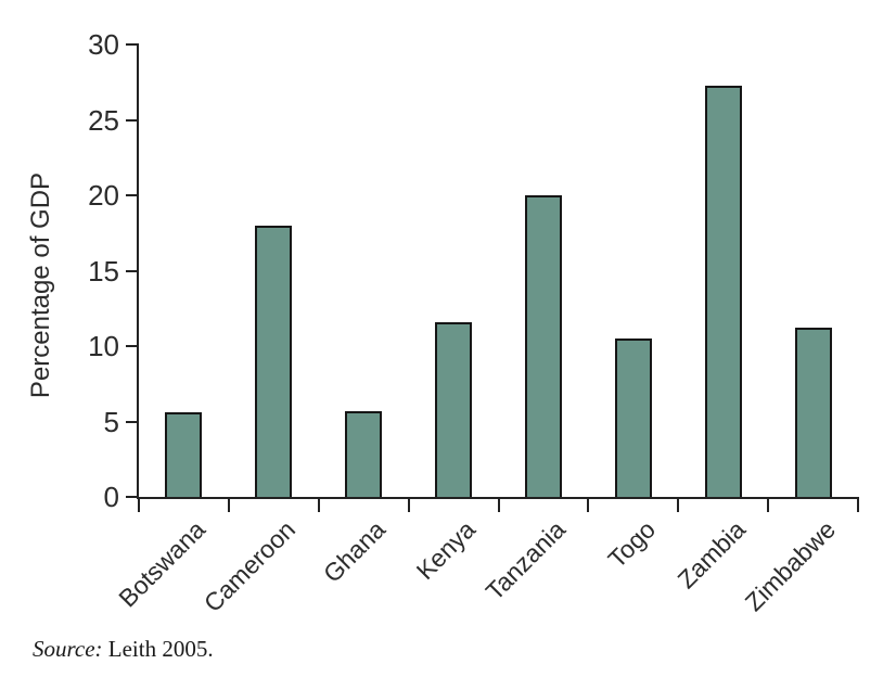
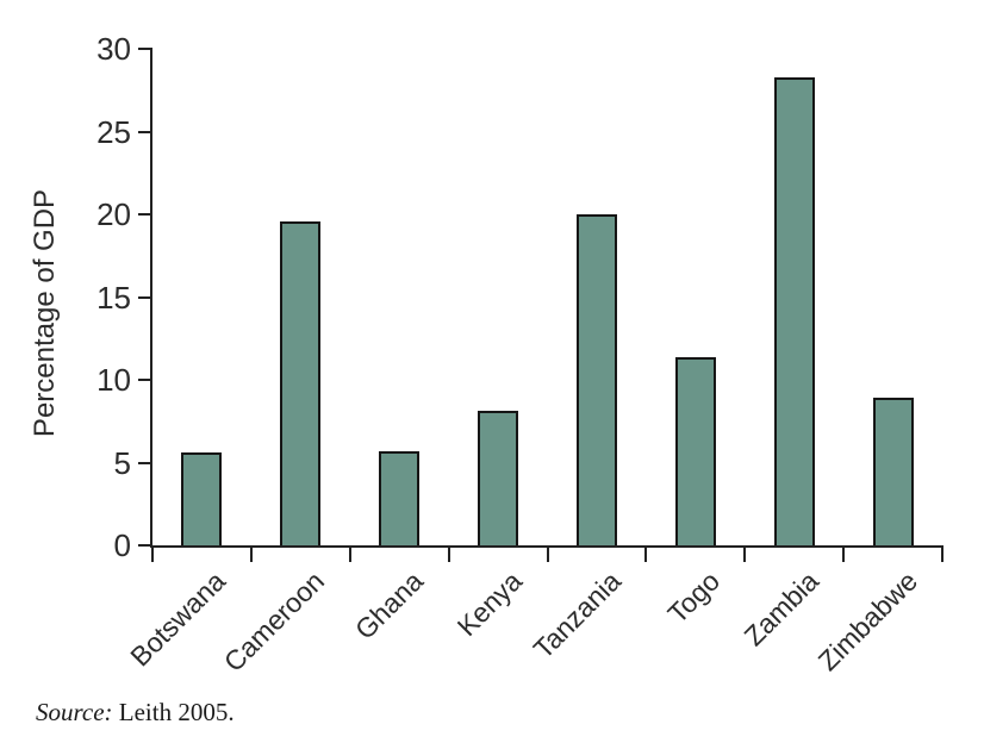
Cameroon: 18.0 -> 19.6
Kenya: 11.6 -> 8.1
Togo: 10.5 -> 11.4
Zambia: 27.3 -> 28.3
Zimbabwe: 11.2 -> 8.9
